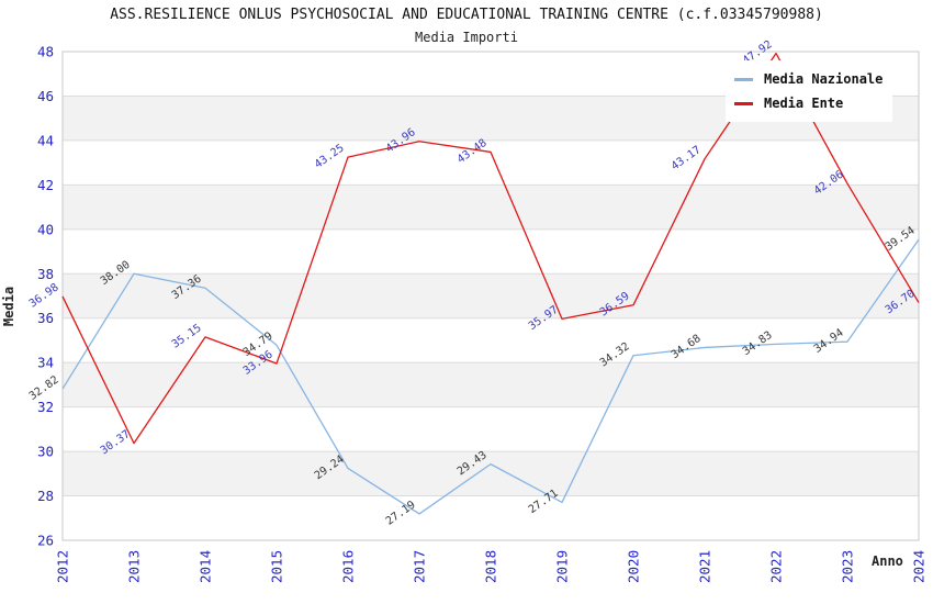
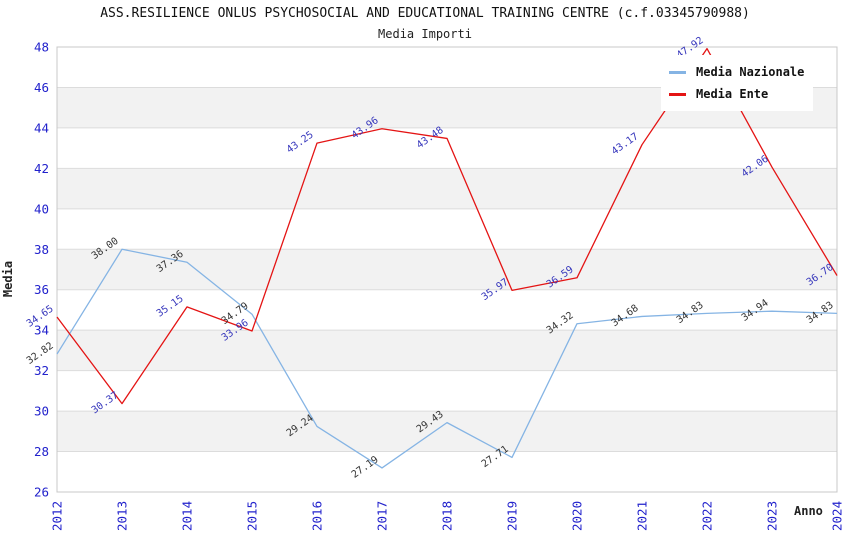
Media Ente/2012: 36.98 -> 34.65
Media Nazionale/2024: 39.54 -> 34.83
